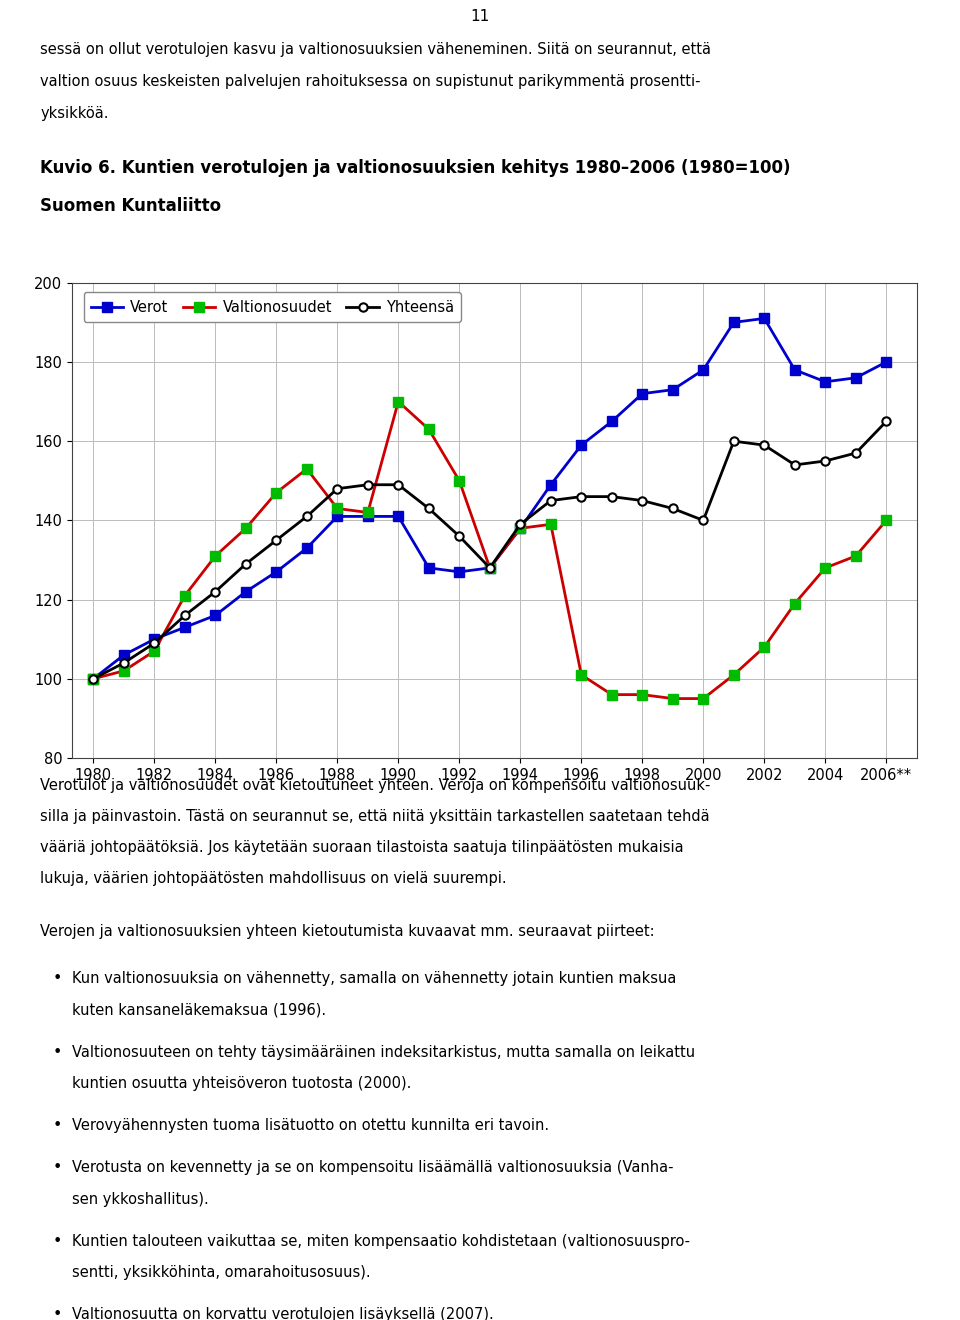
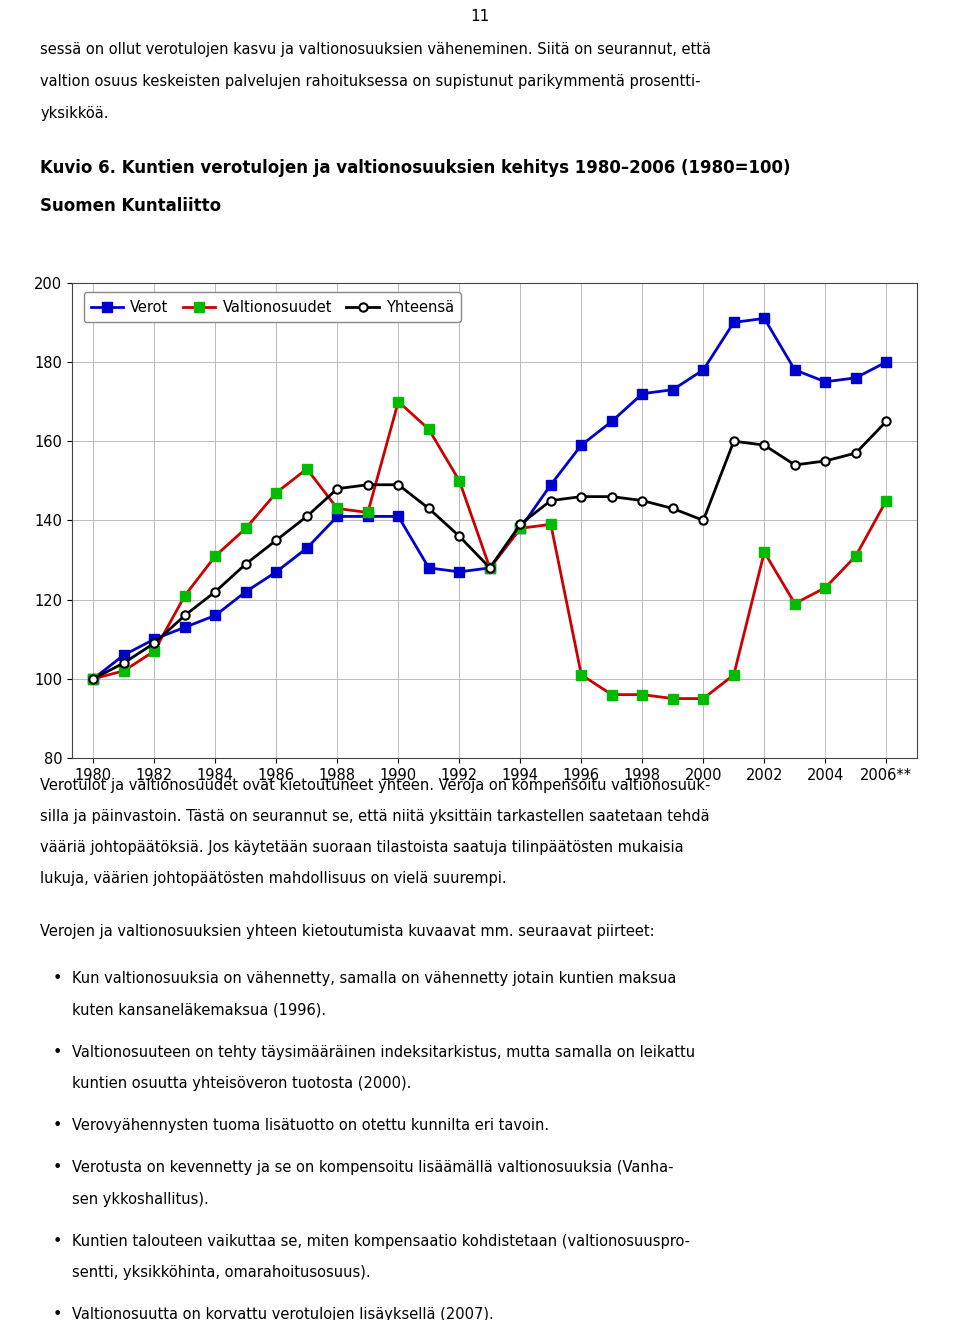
Valtionosuudet/2002: 108 -> 132
Valtionosuudet/2004: 128 -> 123
Valtionosuudet/2006**: 140 -> 145
